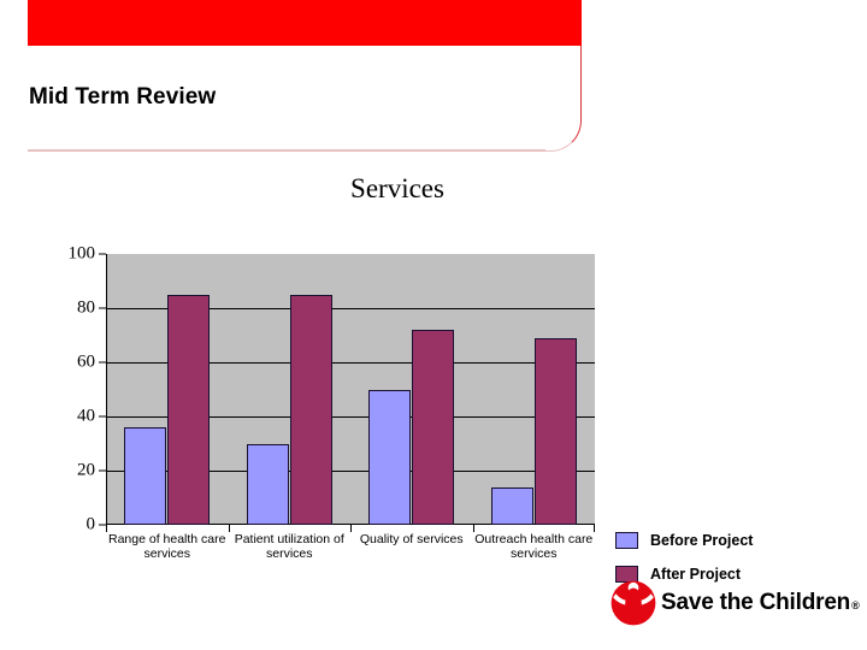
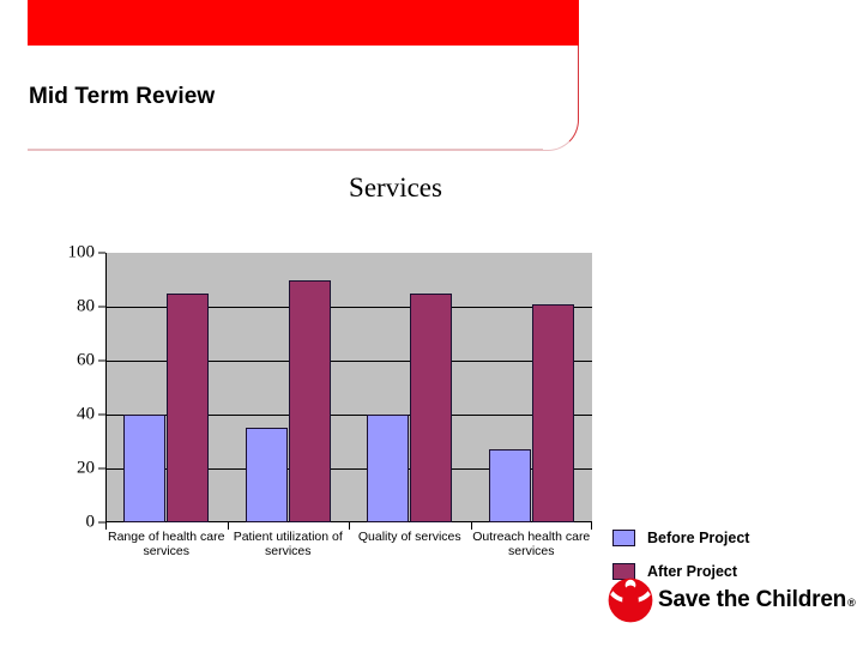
Before Project/Range of health care services: 36 -> 40
Before Project/Patient utilization of services: 30 -> 35
After Project/Patient utilization of services: 85 -> 90
Before Project/Quality of services: 50 -> 40
After Project/Quality of services: 72 -> 85
Before Project/Outreach health care services: 14 -> 27
After Project/Outreach health care services: 69 -> 81
